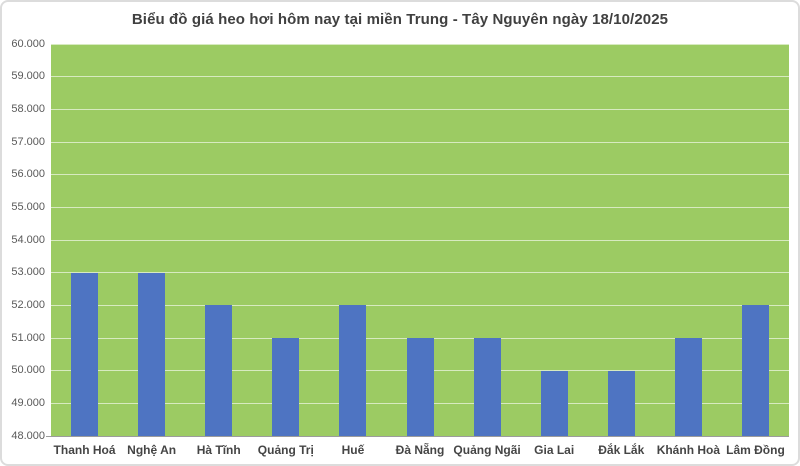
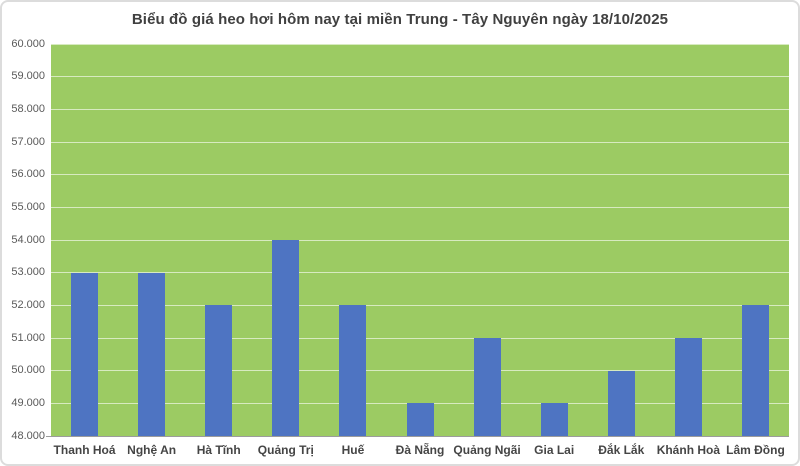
Quảng Trị: 51000 -> 54000
Đà Nẵng: 51000 -> 49000
Gia Lai: 50000 -> 49000
